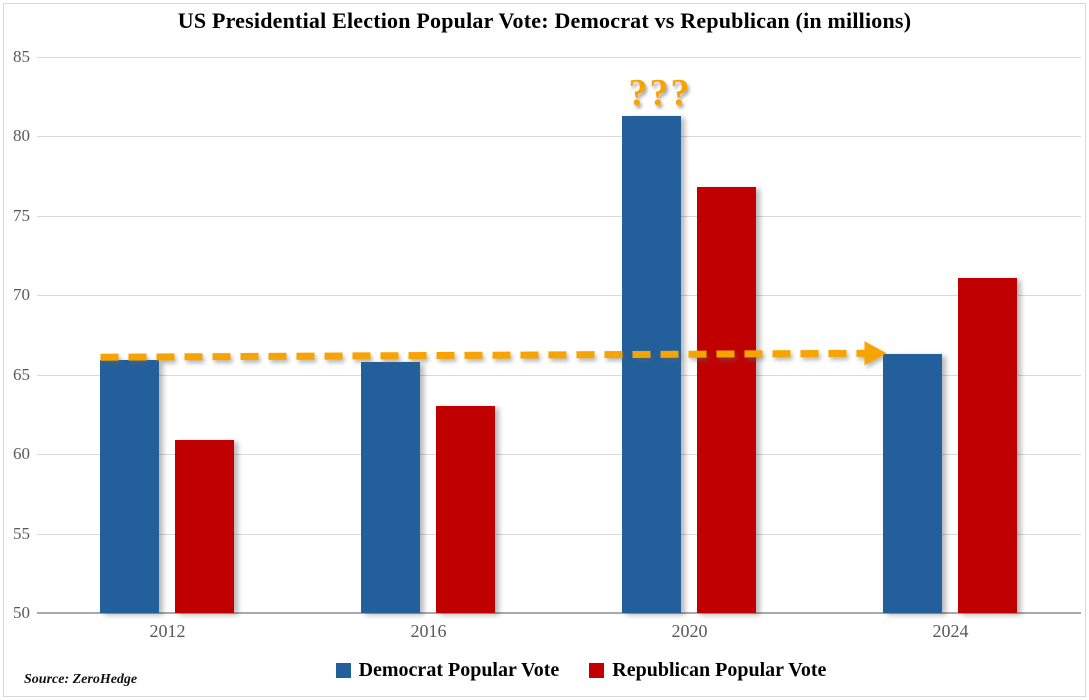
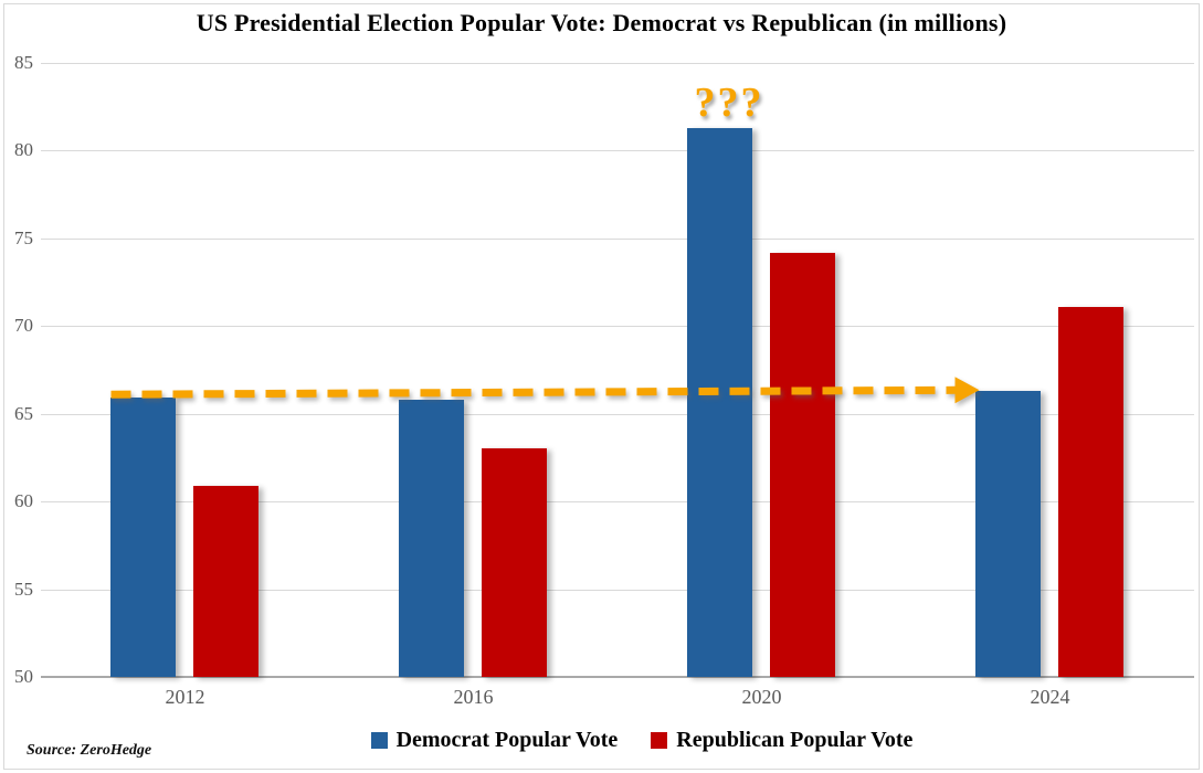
Republican Popular Vote/2020: 76.8 -> 74.2
